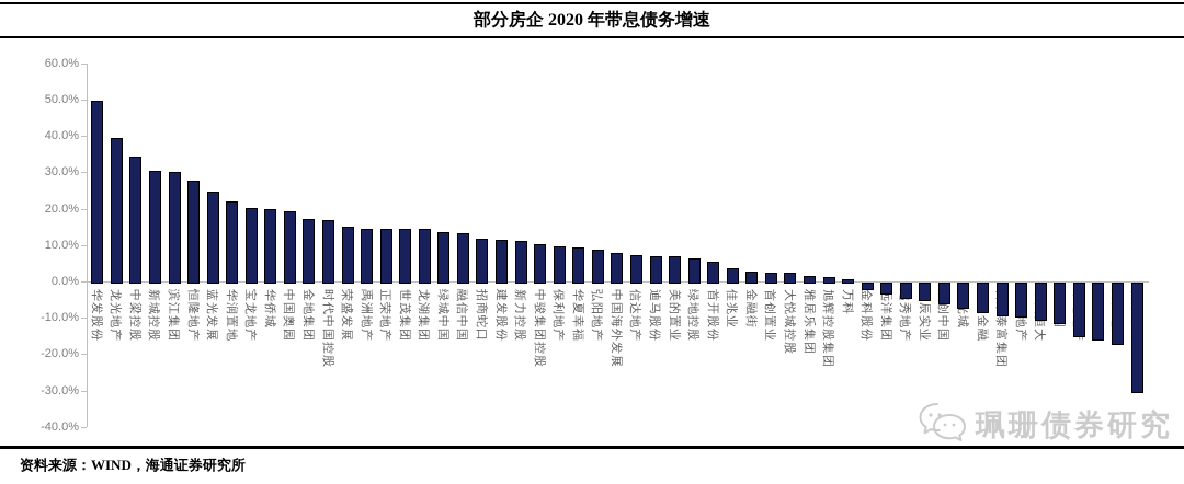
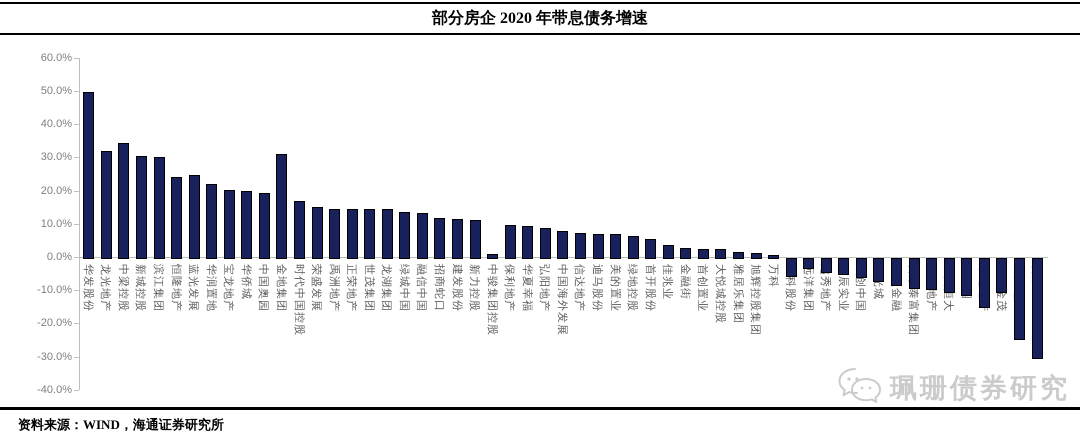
龙光地产: 40% -> 32%
恒隆地产: 28% -> 24%
金地集团: 17% -> 31%
中骏集团控股: 10% -> 1%
金科股份: -2% -> -5%
中国金茂: -16% -> -10%
富力地产: -17% -> -24%
